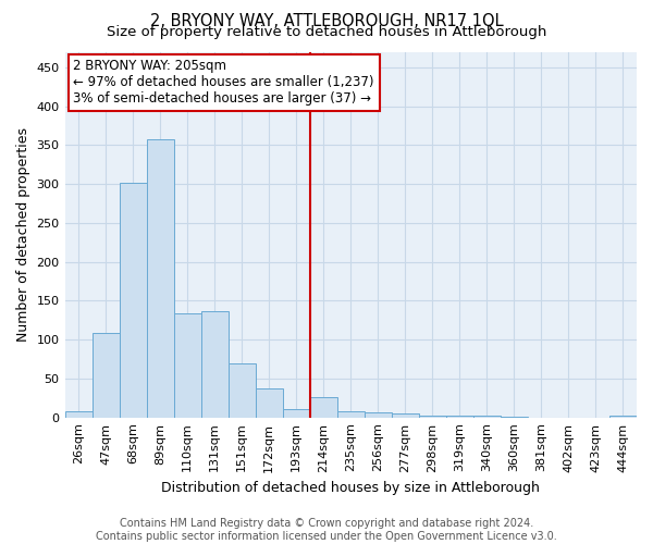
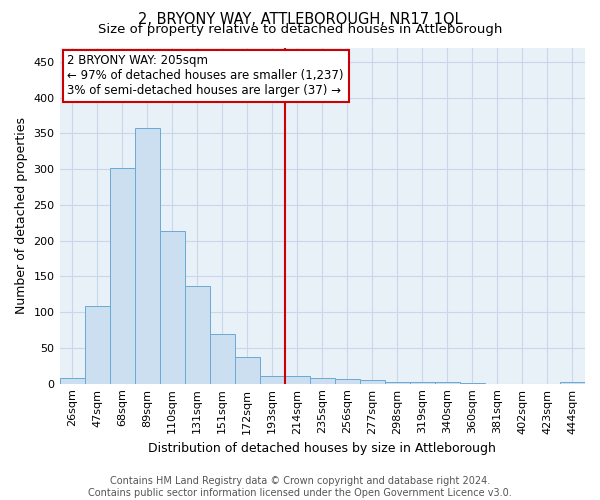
110sqm: 134 -> 213
214sqm: 26 -> 11
